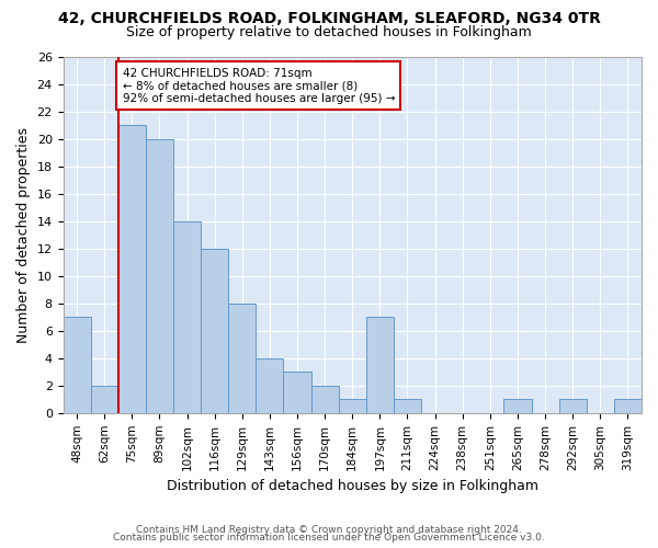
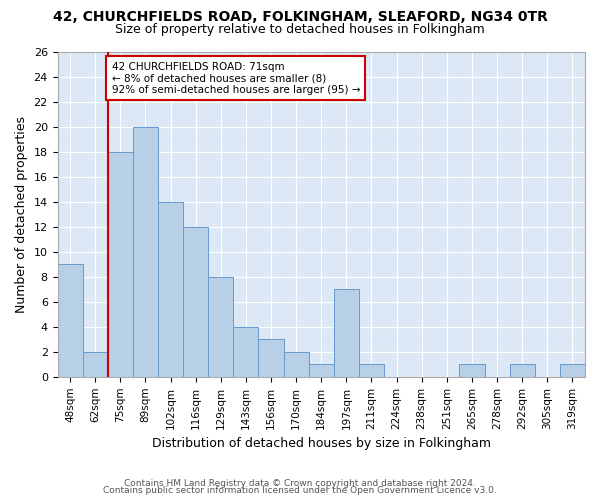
48sqm: 7 -> 9
75sqm: 21 -> 18
